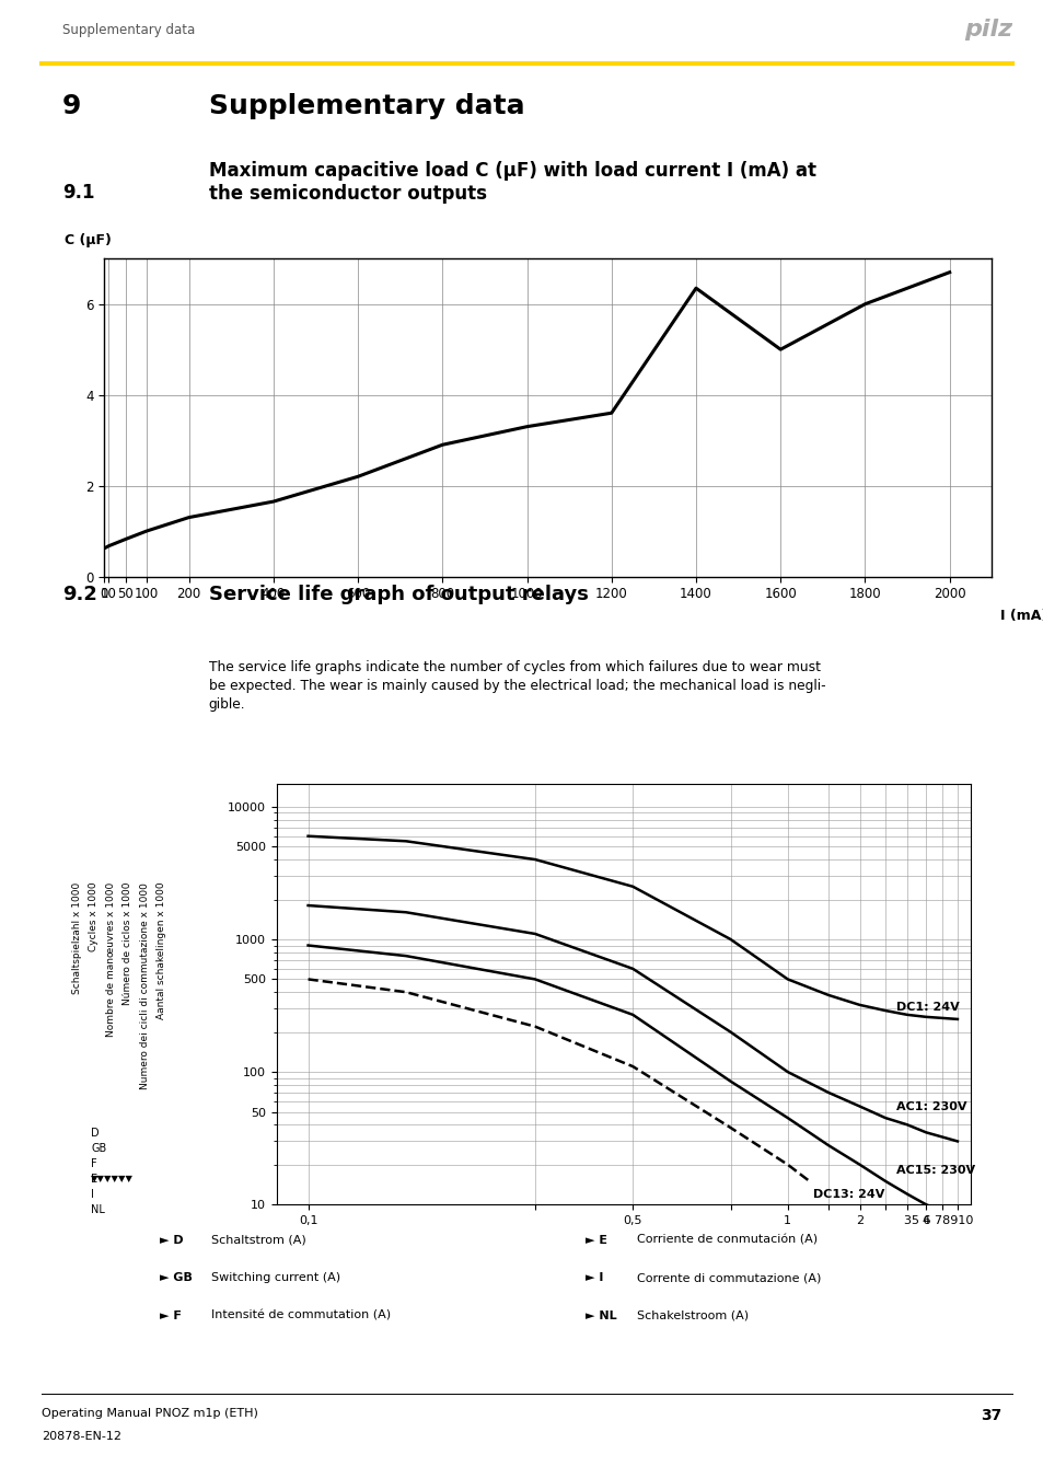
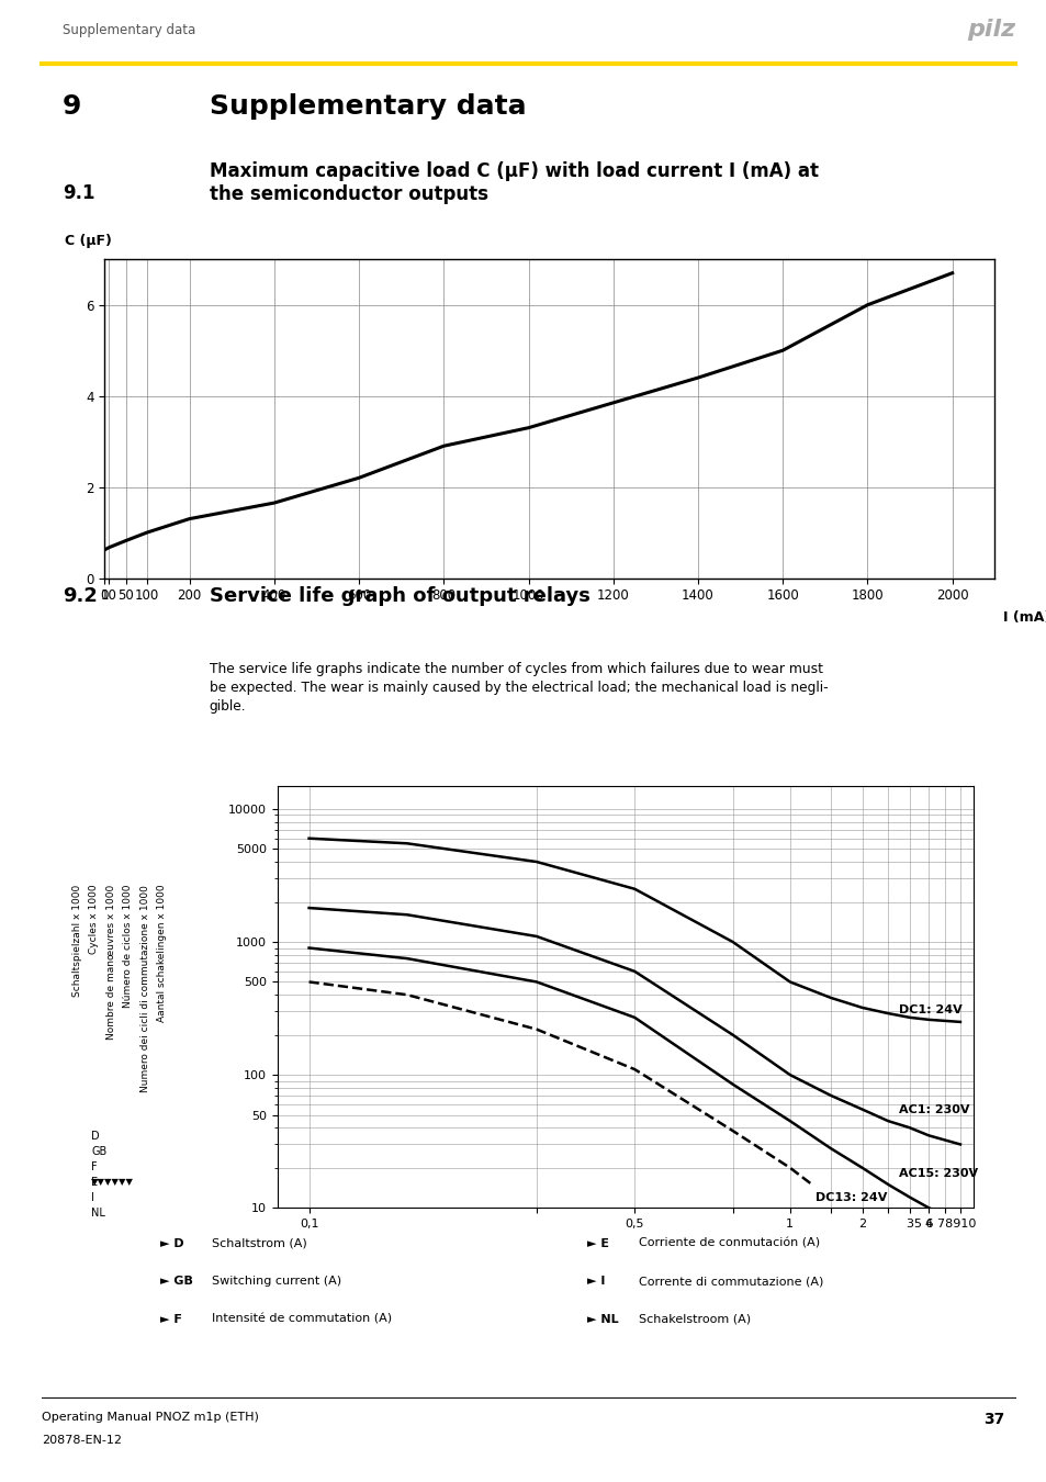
1200: 3.60 -> 3.85
1400: 6.35 -> 4.40
